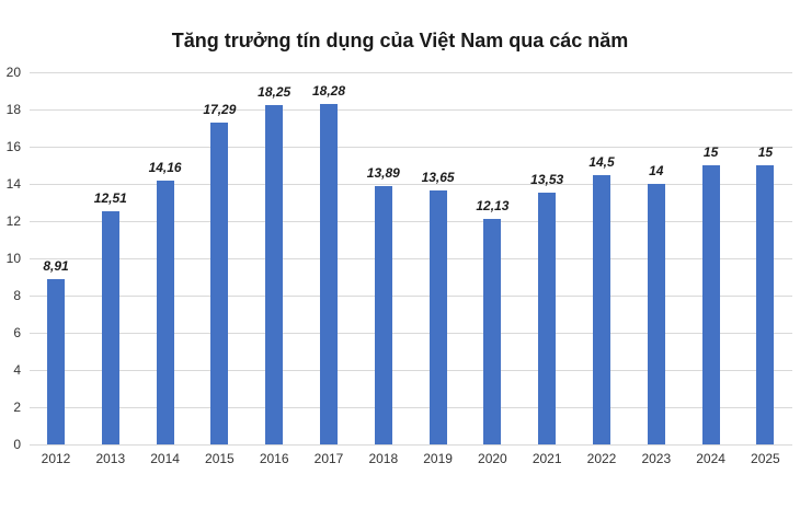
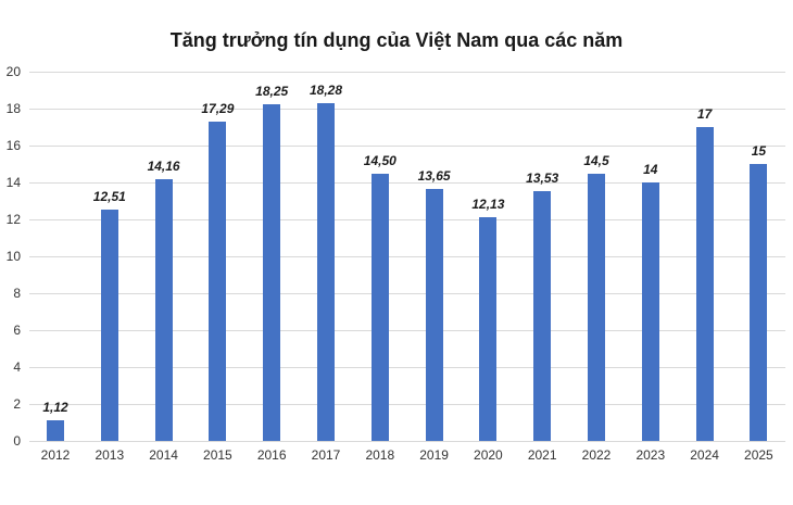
2012: 8,91 -> 1,12
2018: 13,89 -> 14,50
2024: 15 -> 17
